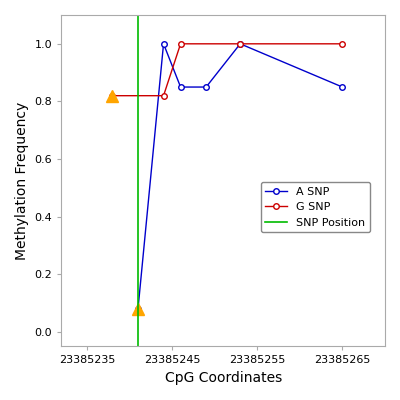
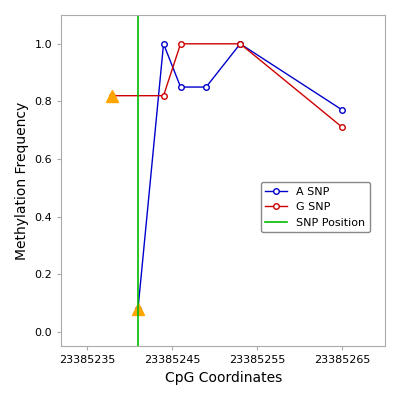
A SNP/23385265: 0.85 -> 0.77
G SNP/23385265: 1.00 -> 0.71
